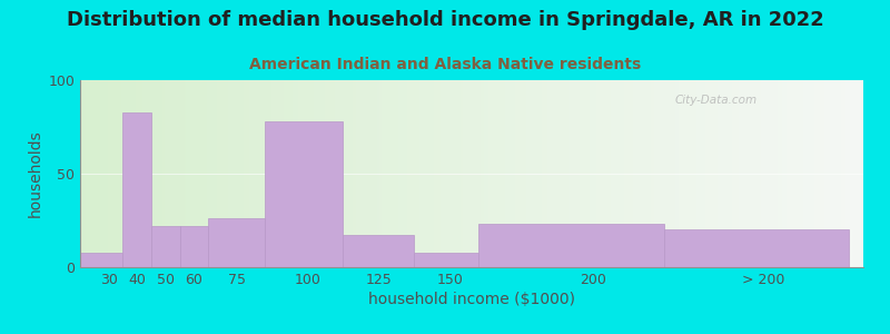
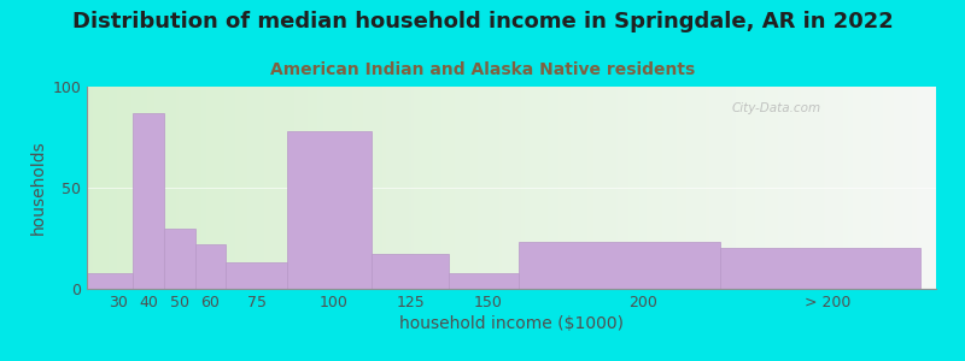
40: 83 -> 87
50: 22 -> 30
75: 26 -> 13
